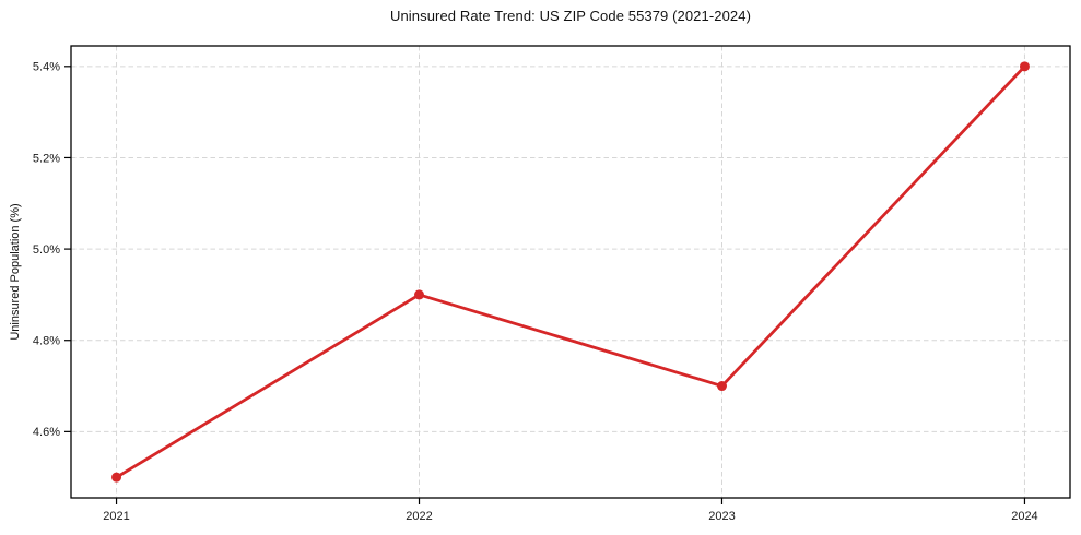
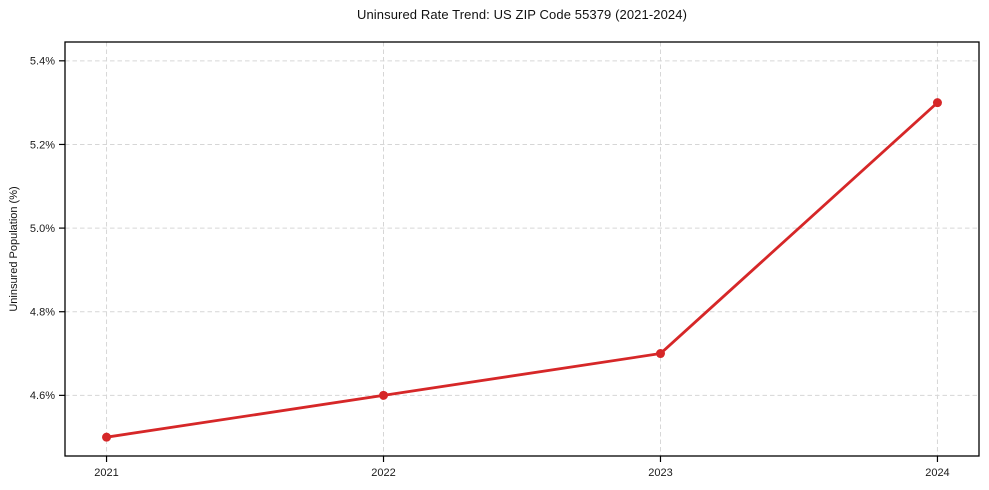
2022: 4.9% -> 4.6%
2024: 5.4% -> 5.3%
